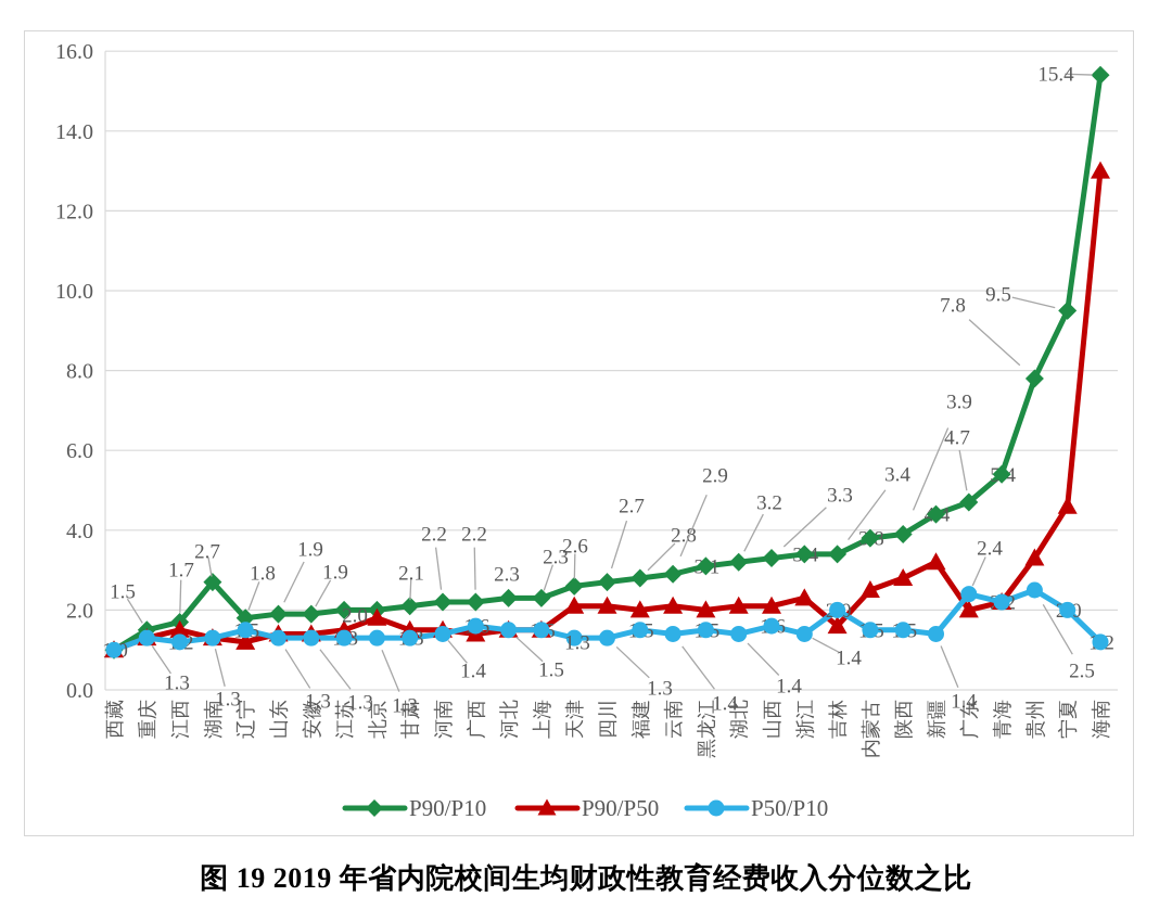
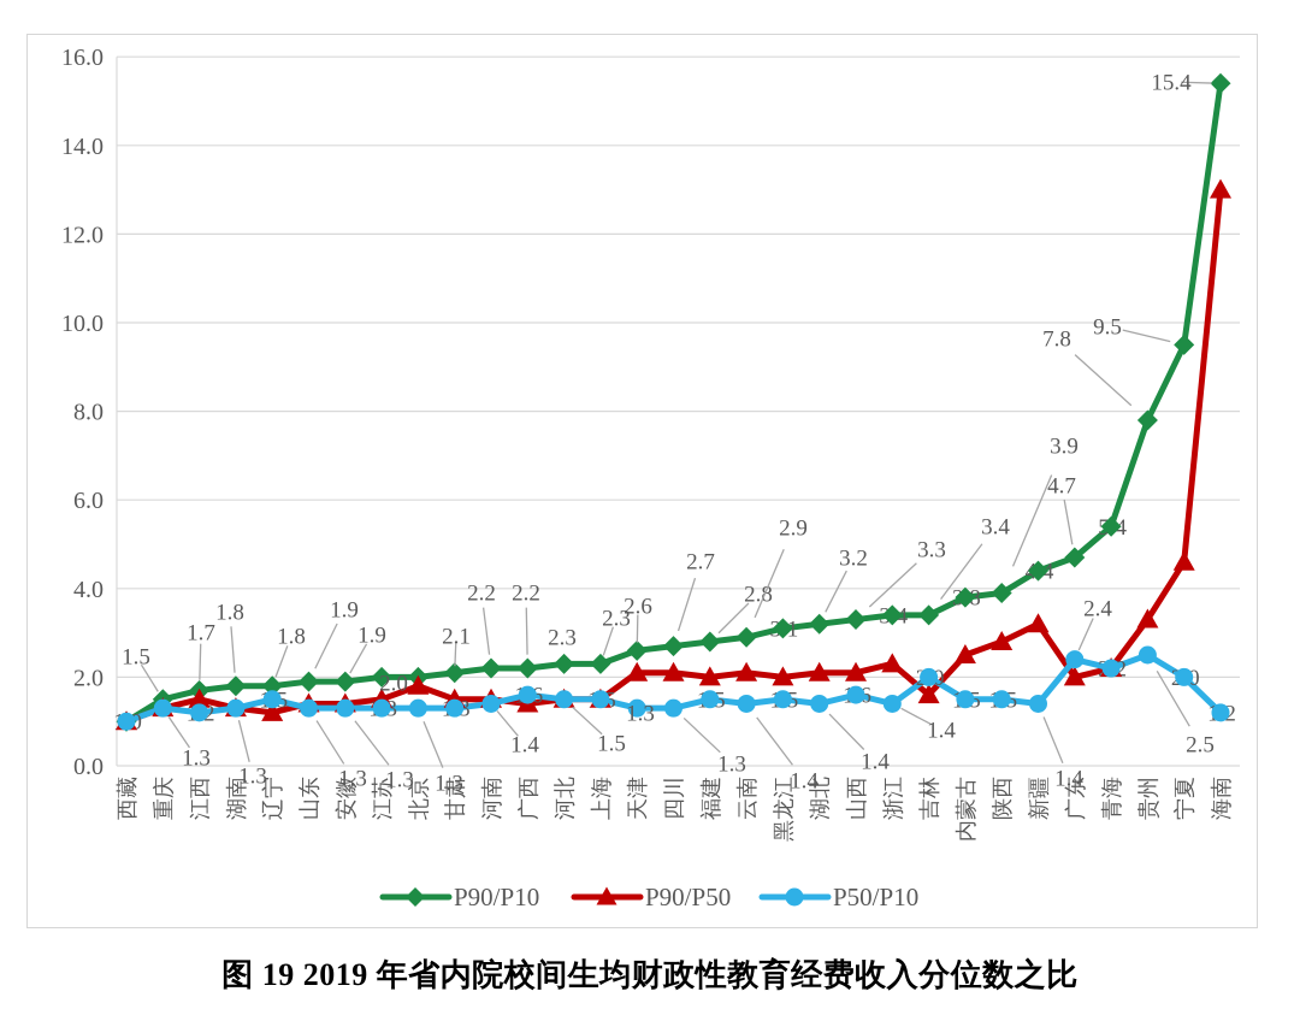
P90/P10/湖南: 2.7 -> 1.8
